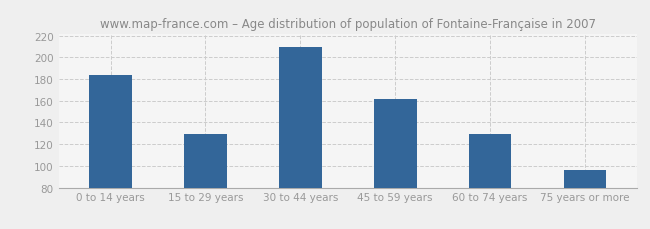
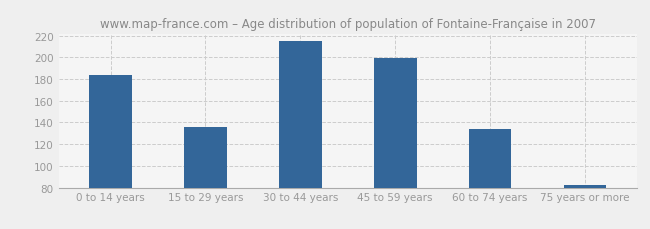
15 to 29 years: 129 -> 136
30 to 44 years: 210 -> 215
45 to 59 years: 162 -> 199
60 to 74 years: 129 -> 134
75 years or more: 96 -> 82
